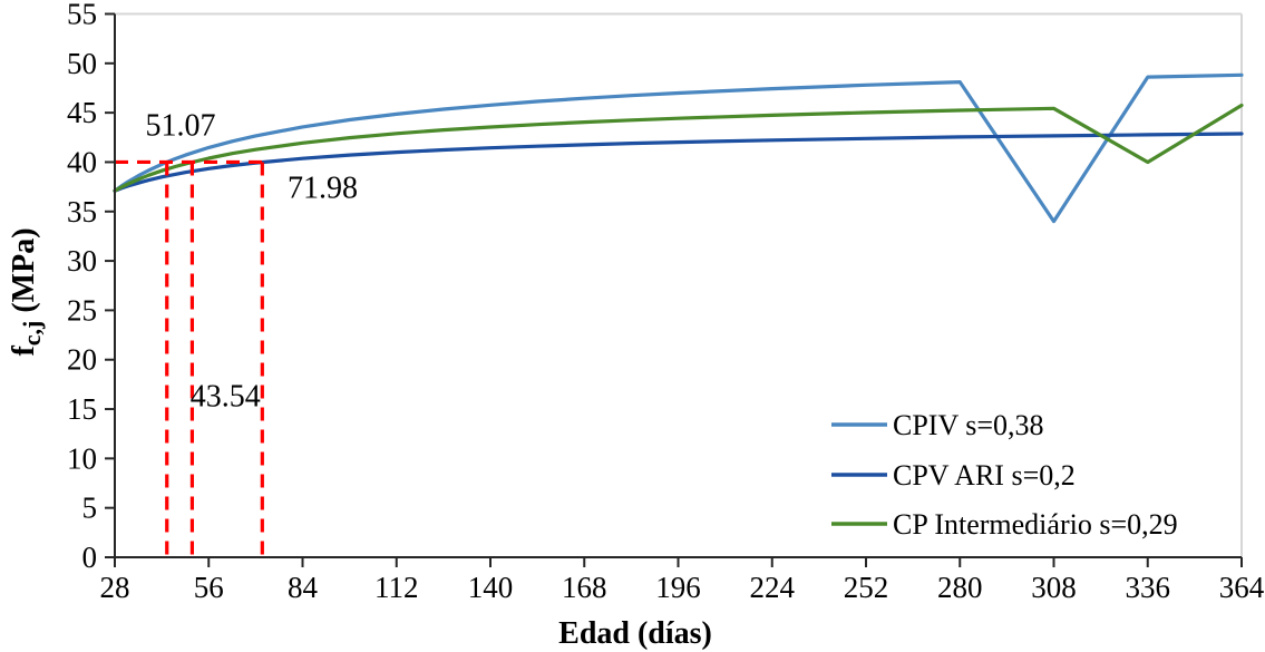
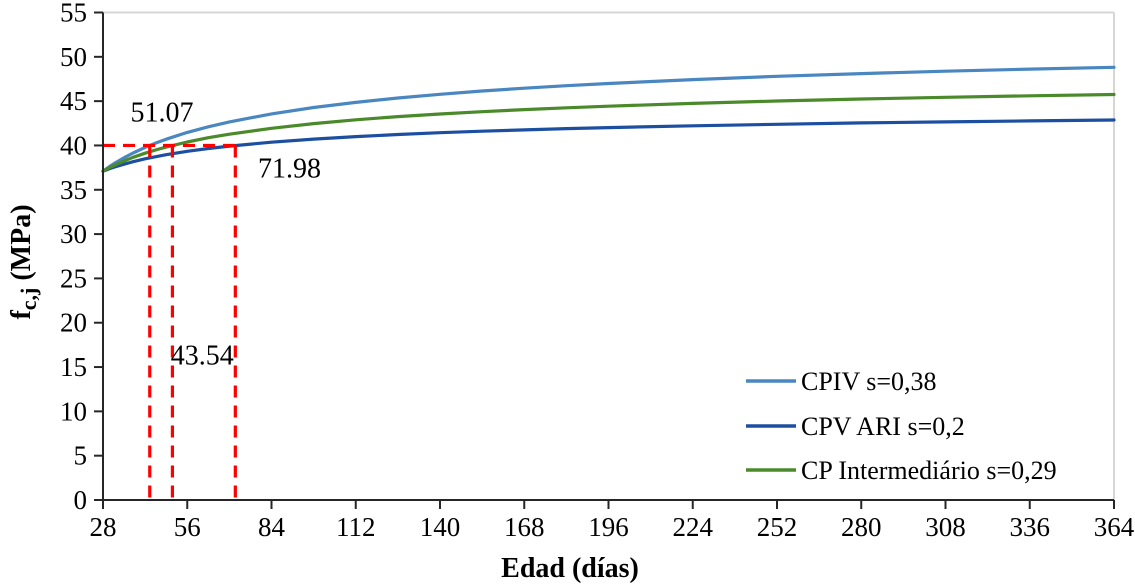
CPIV s=0,38/308: 34 -> 48
CP Intermediário s=0,29/336: 40 -> 46
